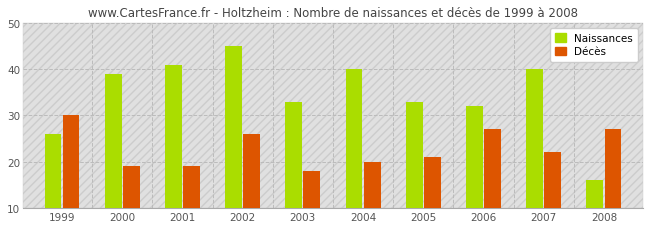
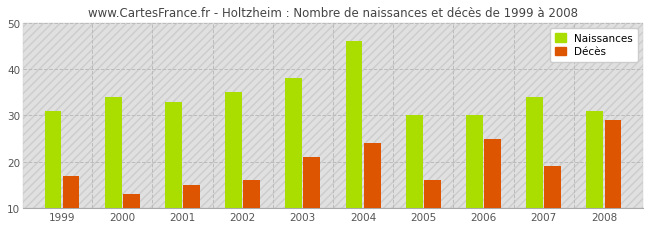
Naissances/1999: 26 -> 31
Décès/1999: 30 -> 17
Naissances/2000: 39 -> 34
Décès/2000: 19 -> 13
Naissances/2001: 41 -> 33
Décès/2001: 19 -> 15
Naissances/2002: 45 -> 35
Décès/2002: 26 -> 16
Naissances/2003: 33 -> 38
Décès/2003: 18 -> 21
Naissances/2004: 40 -> 46
Décès/2004: 20 -> 24
Naissances/2005: 33 -> 30
Décès/2005: 21 -> 16
Naissances/2006: 32 -> 30
Décès/2006: 27 -> 25
Naissances/2007: 40 -> 34
Décès/2007: 22 -> 19
Naissances/2008: 16 -> 31
Décès/2008: 27 -> 29
